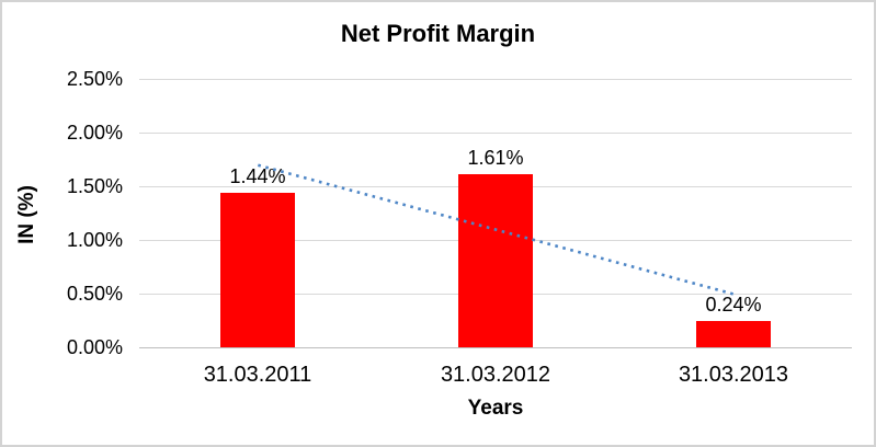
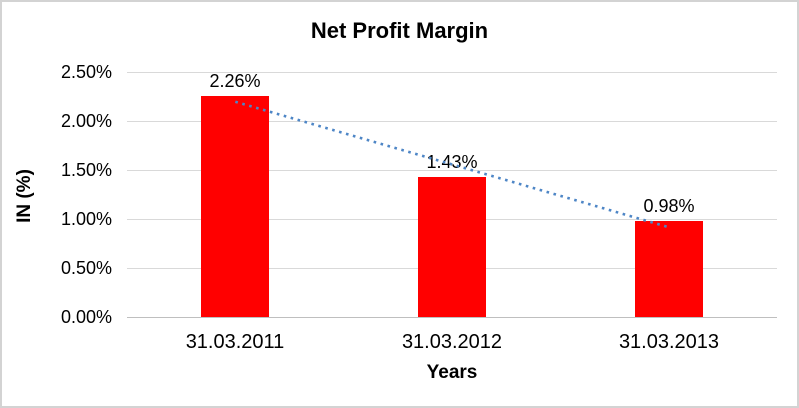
31.03.2011: 1.44% -> 2.26%
31.03.2012: 1.61% -> 1.43%
31.03.2013: 0.24% -> 0.98%
